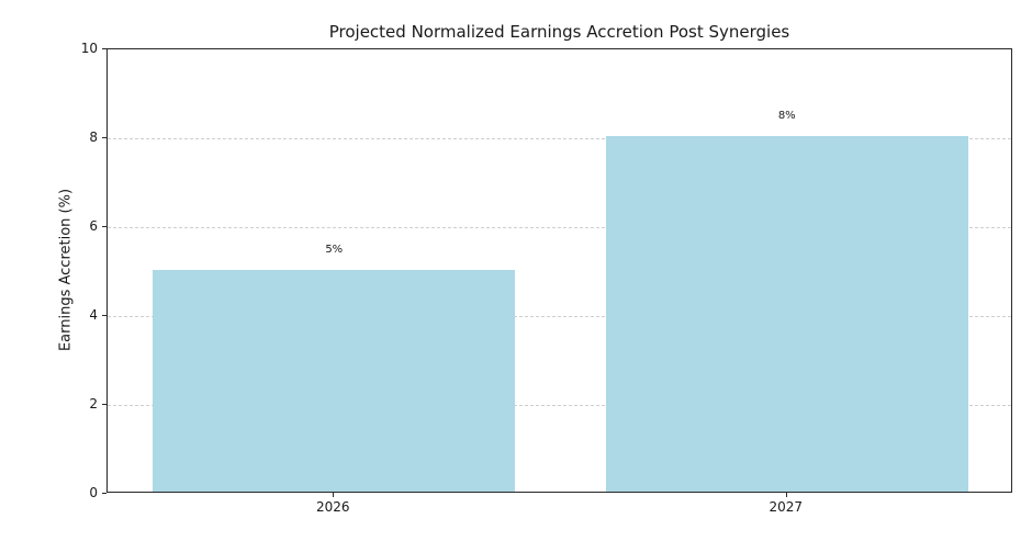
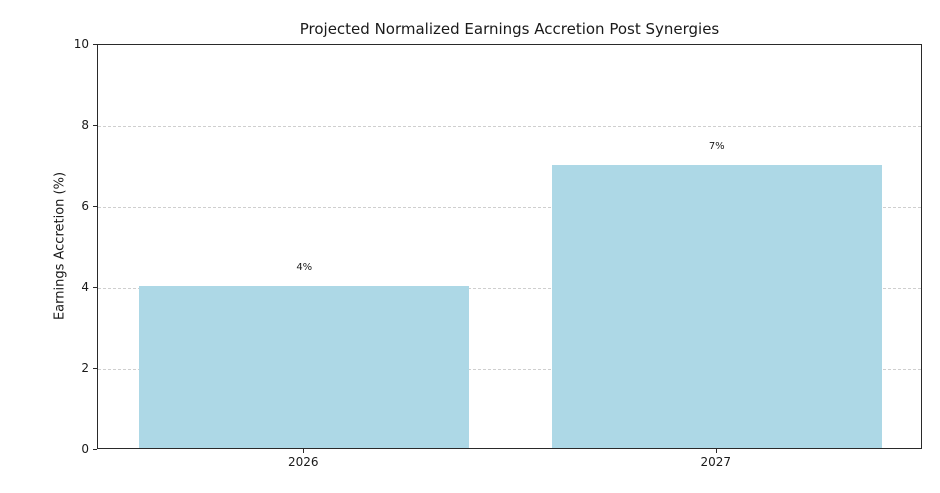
2026: 5% -> 4%
2027: 8% -> 7%
